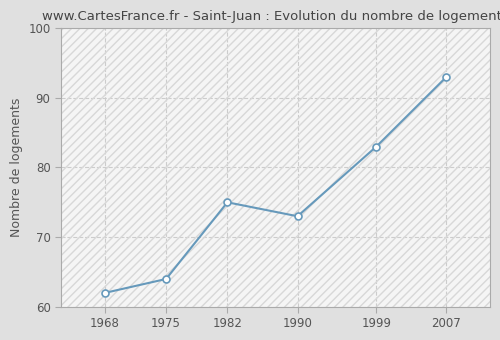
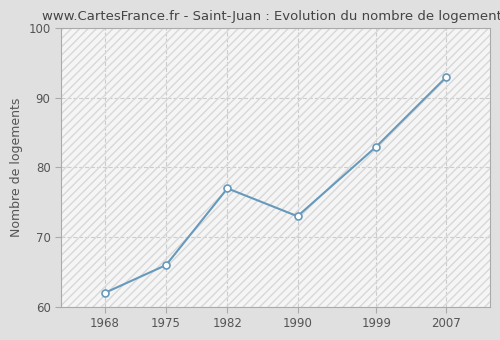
1975: 64 -> 66
1982: 75 -> 77
